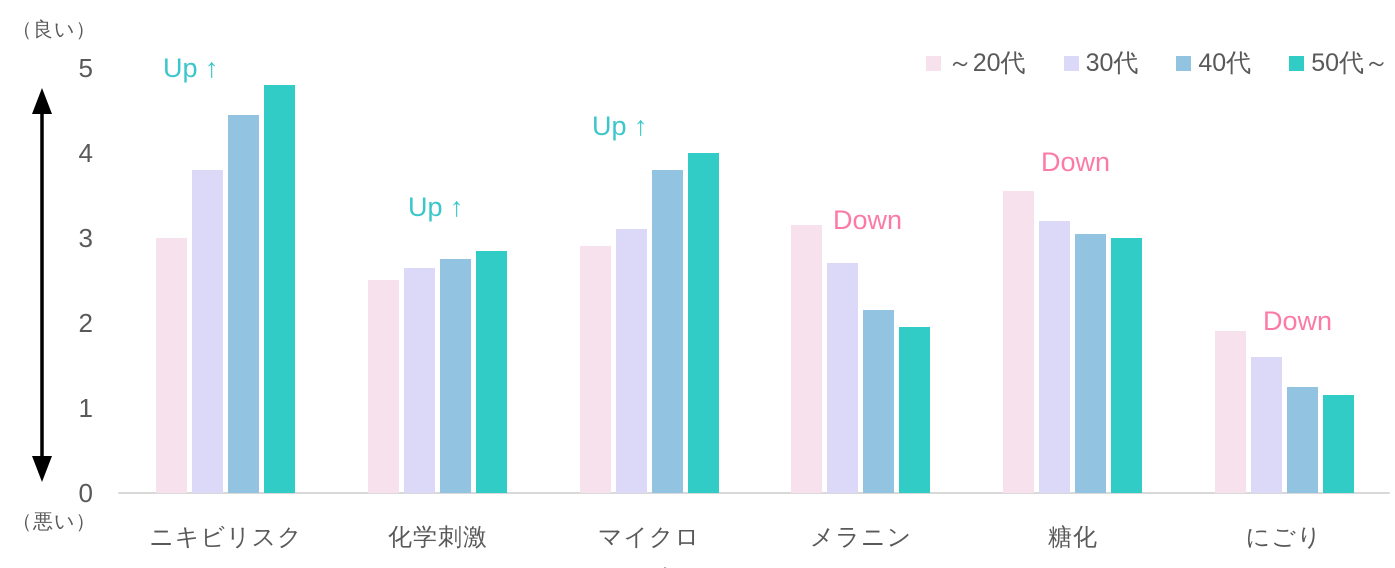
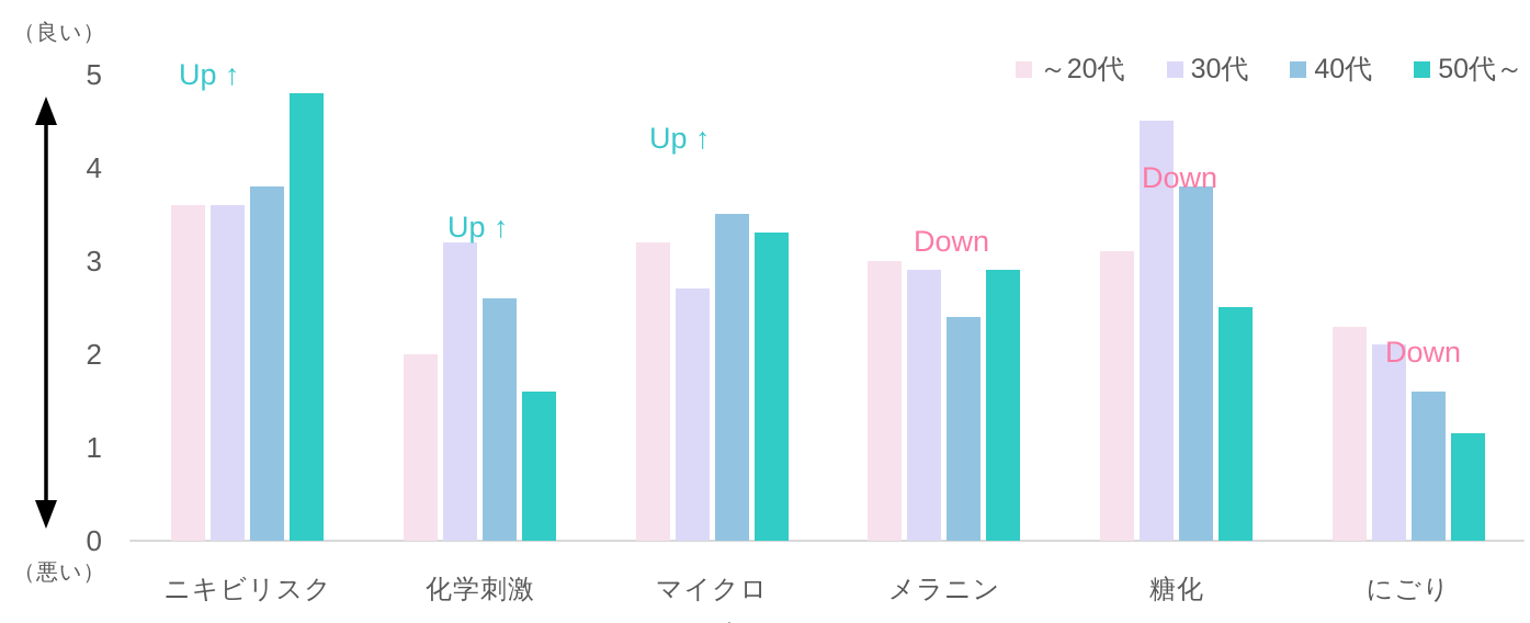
～20代/ニキビリスク: 3.0 -> 3.6
30代/ニキビリスク: 3.8 -> 3.6
40代/ニキビリスク: 4.5 -> 3.8
～20代/化学刺激: 2.5 -> 2.0
30代/化学刺激: 2.6 -> 3.2
40代/化学刺激: 2.8 -> 2.6
50代～/化学刺激: 2.9 -> 1.6
～20代/マイクロ: 2.9 -> 3.2
30代/マイクロ: 3.1 -> 2.7
40代/マイクロ: 3.8 -> 3.5
50代～/マイクロ: 4.0 -> 3.3
～20代/メラニン: 3.1 -> 3.0
30代/メラニン: 2.7 -> 2.9
40代/メラニン: 2.1 -> 2.4
50代～/メラニン: 1.9 -> 2.9
～20代/糖化: 3.5 -> 3.1
30代/糖化: 3.2 -> 4.5
40代/糖化: 3.0 -> 3.8
50代～/糖化: 3.0 -> 2.5
～20代/にごり: 1.9 -> 2.3
30代/にごり: 1.6 -> 2.1
40代/にごり: 1.2 -> 1.6
